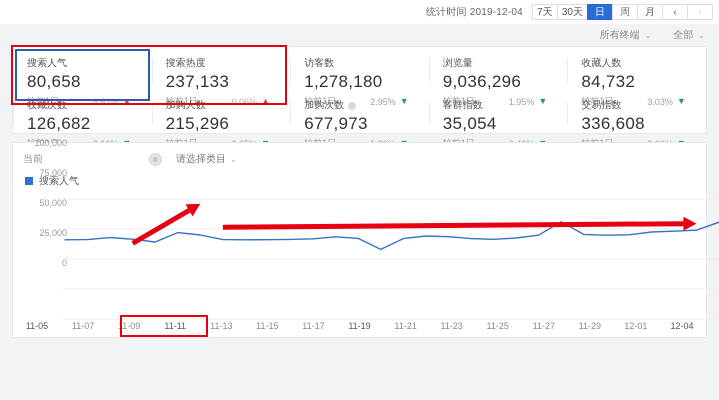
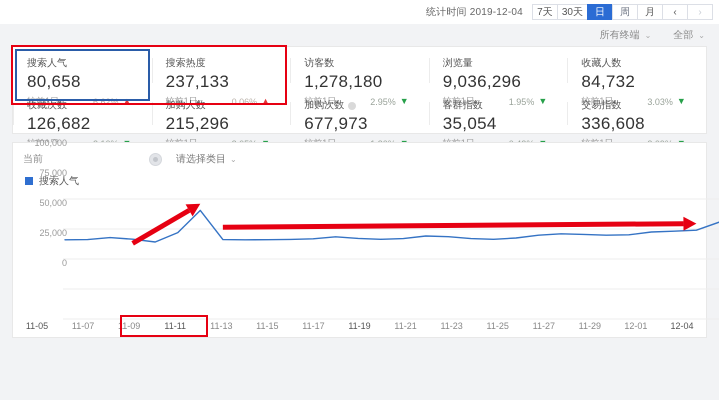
11-11: 70000 -> 90000
11-19: 58000 -> 66000
11-27: 81000 -> 71000
